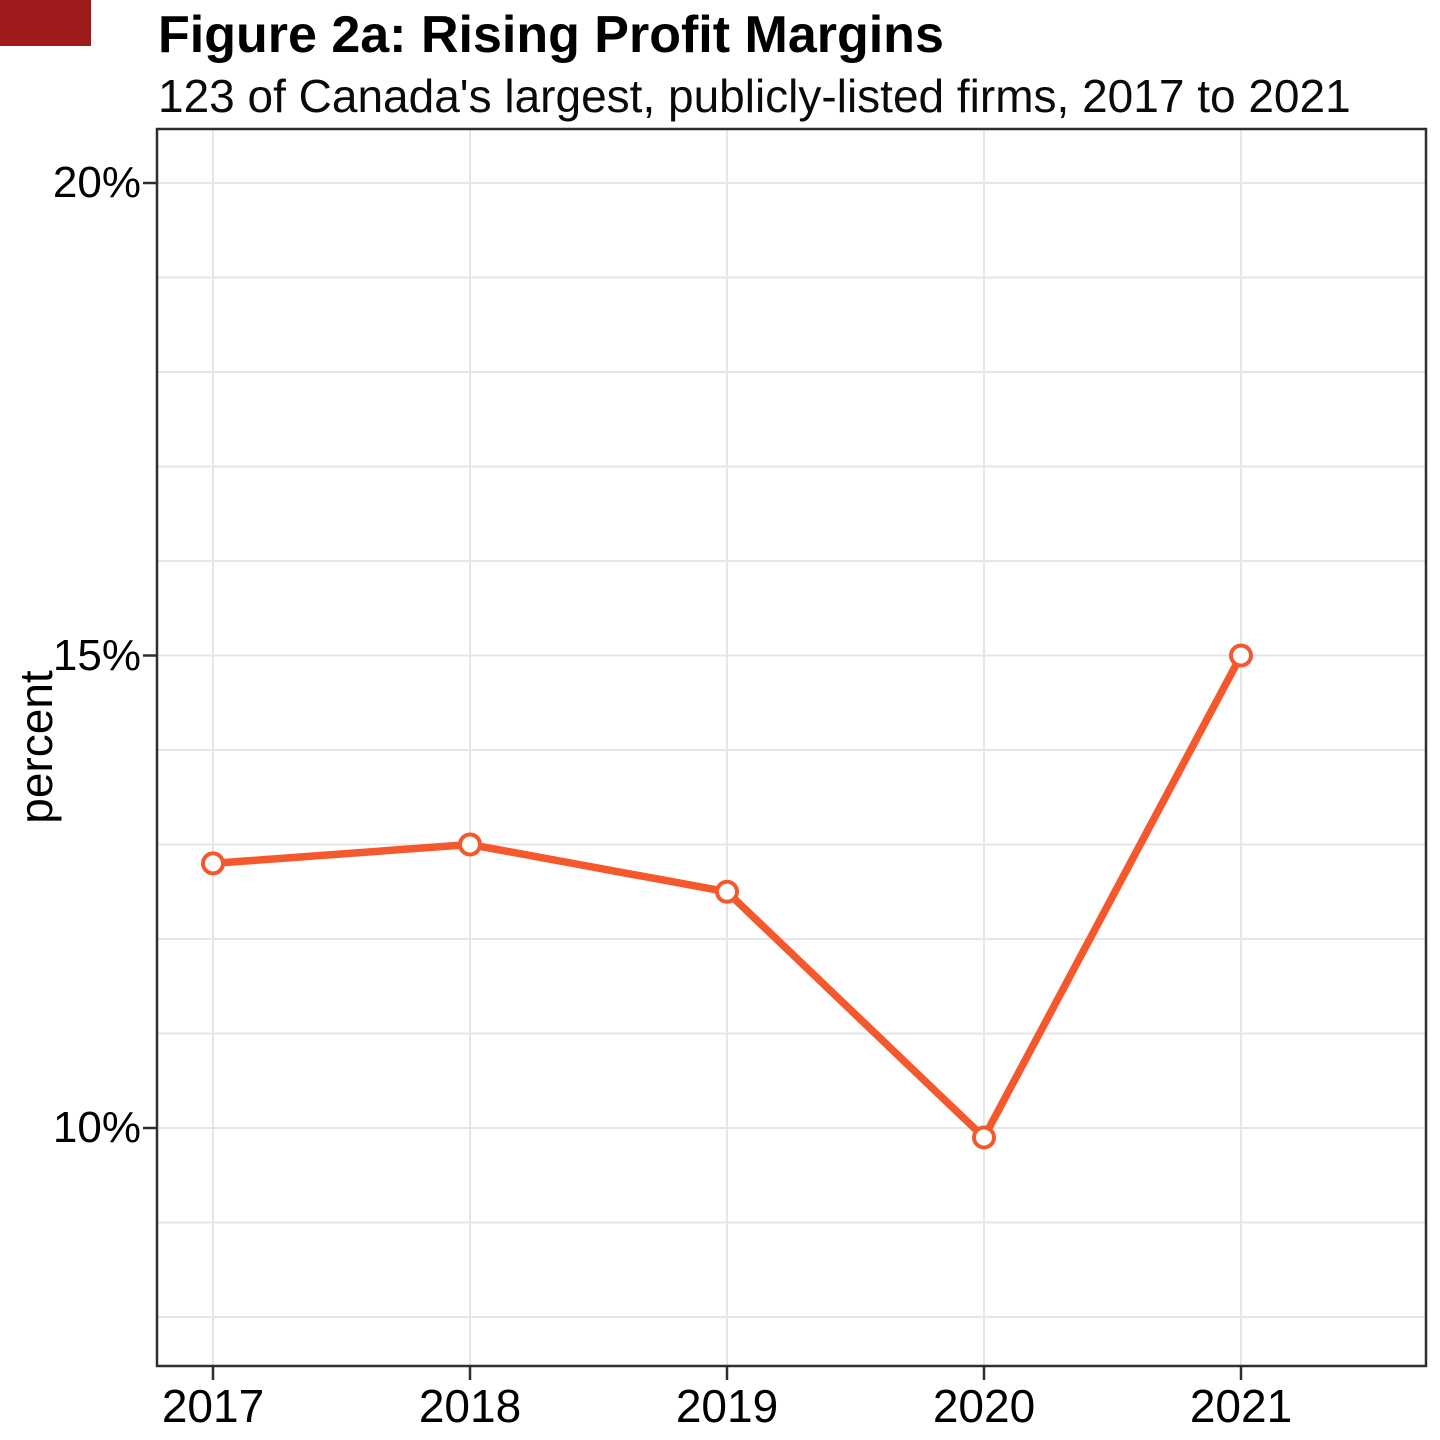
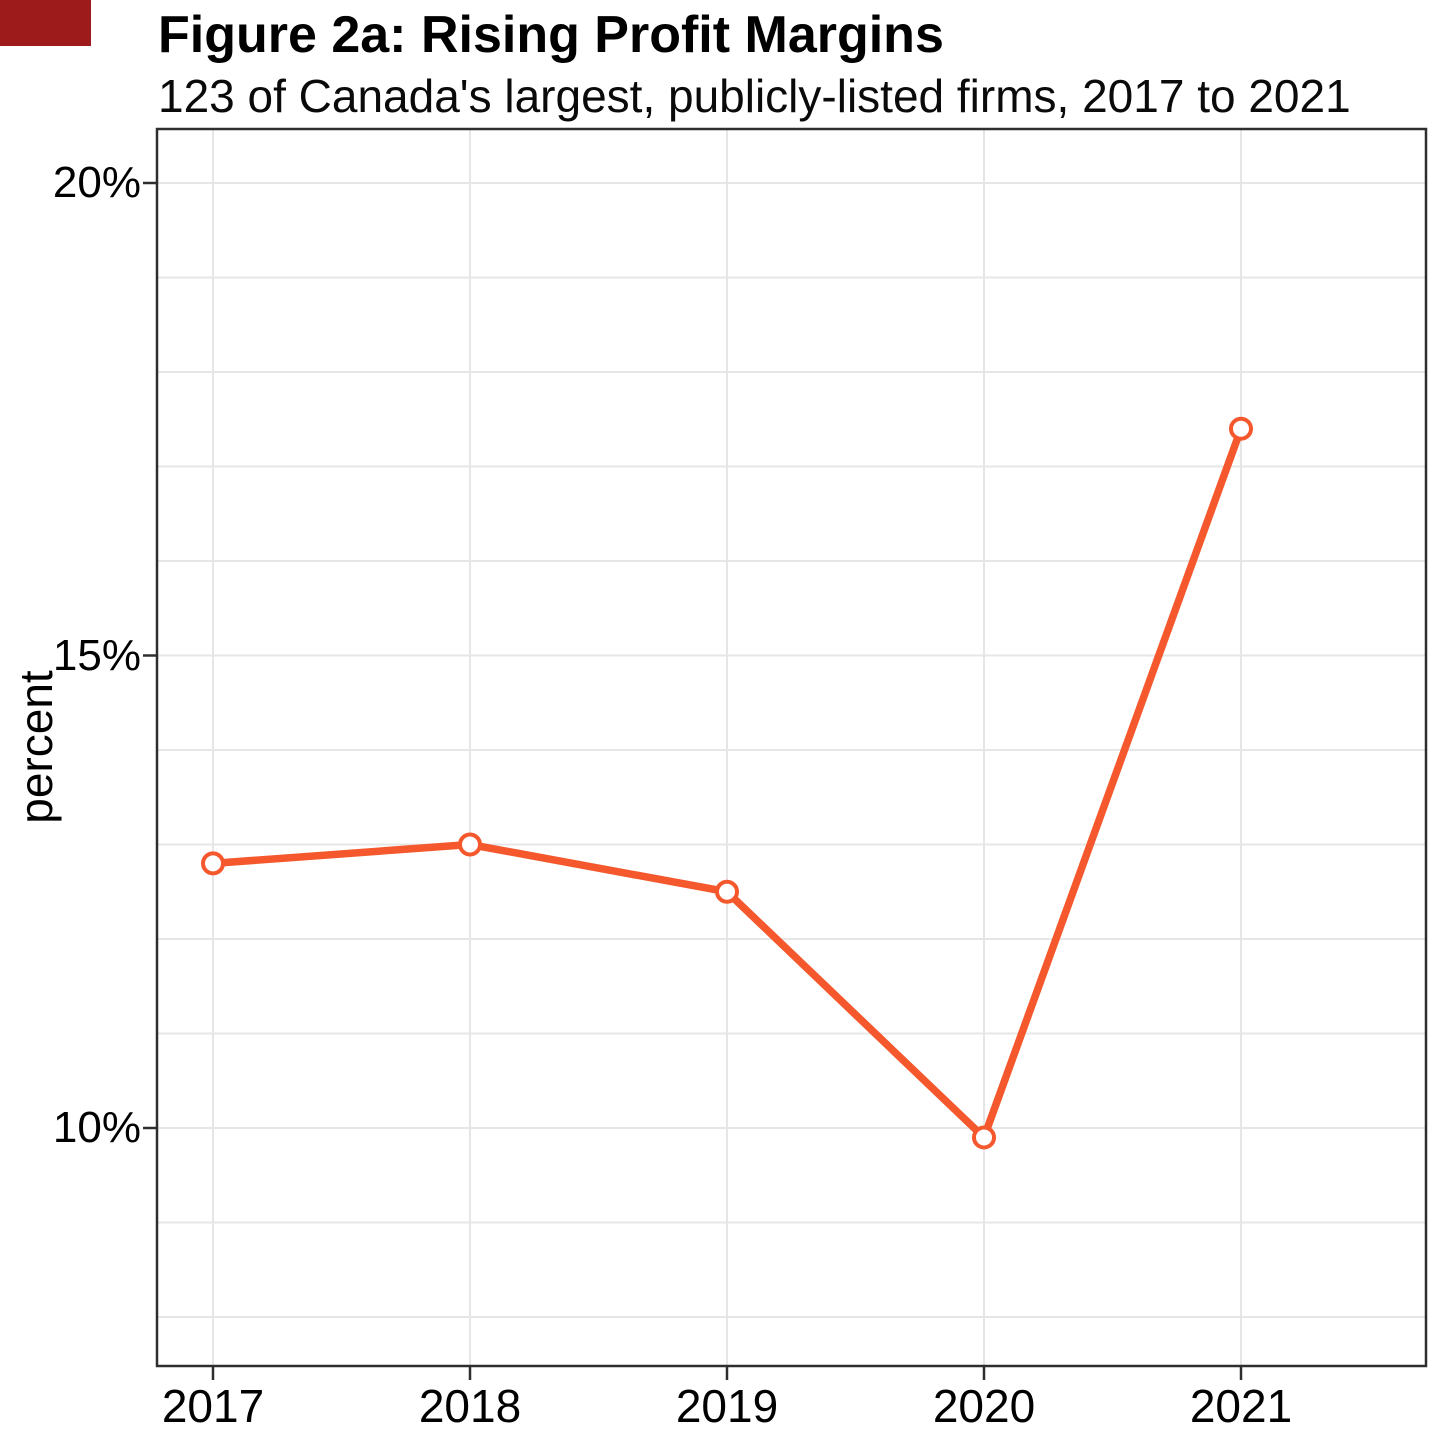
2021: 15.0% -> 17.4%
